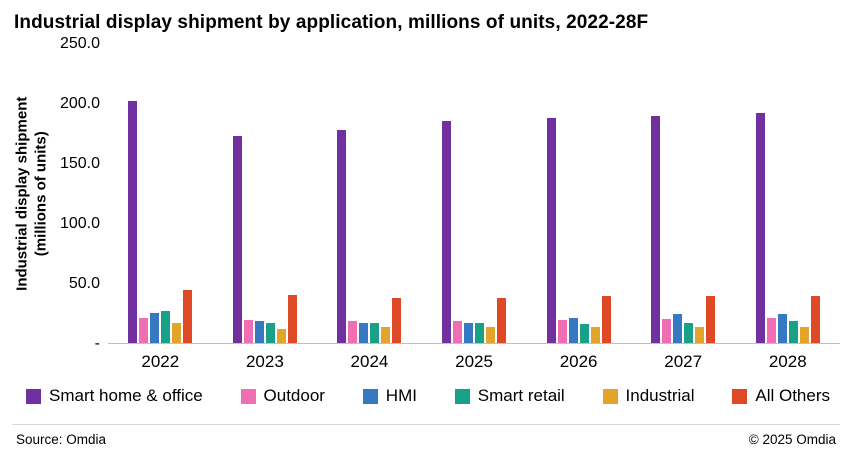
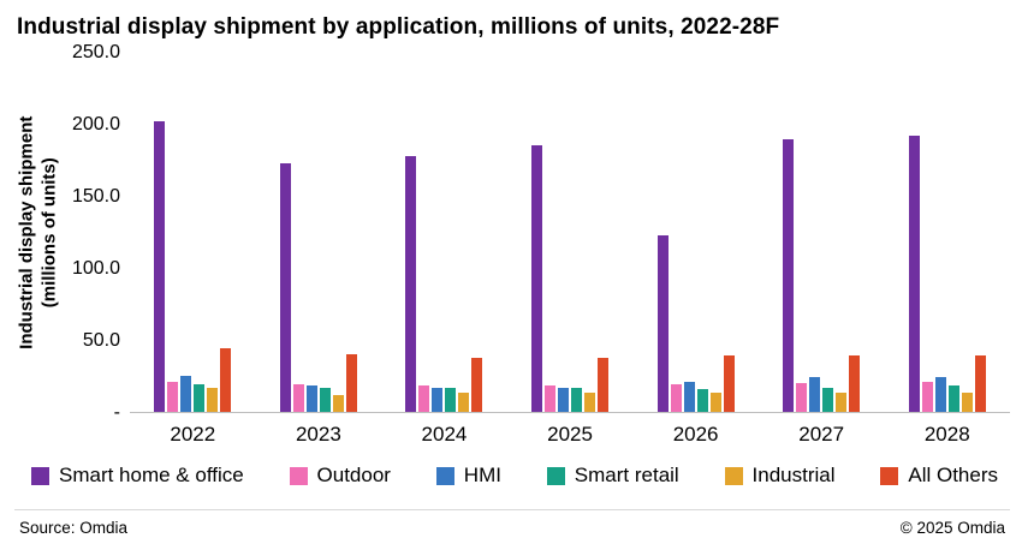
Smart retail/2022: 27 -> 19
Smart home & office/2026: 188 -> 123
